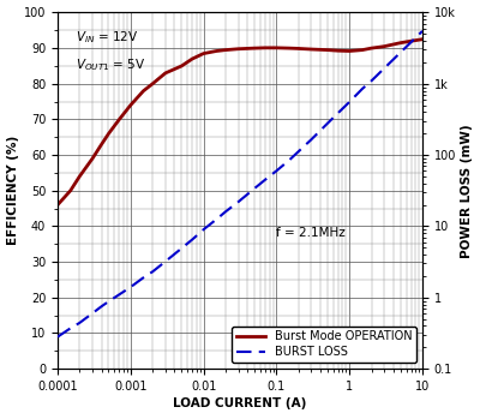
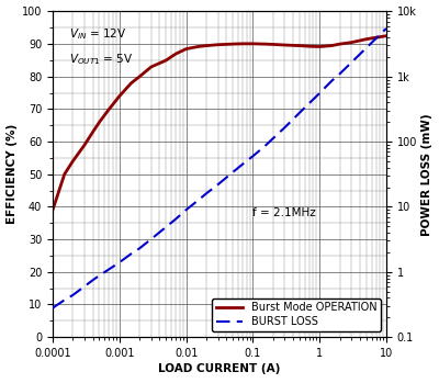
Burst Mode OPERATION/0.0001: 46.0 -> 39.0
